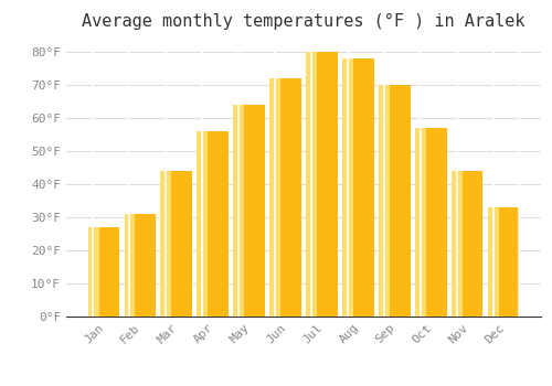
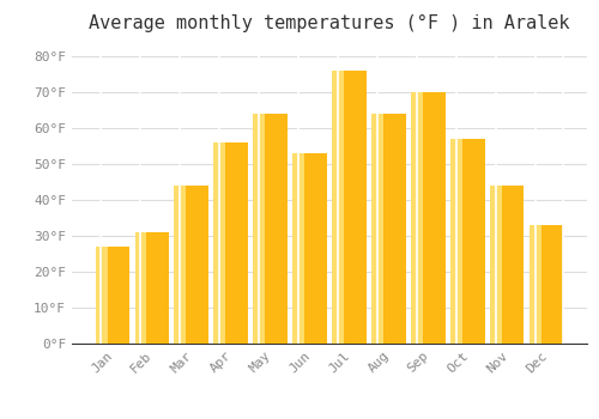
Jun: 72°F -> 53°F
Jul: 80°F -> 76°F
Aug: 78°F -> 64°F
